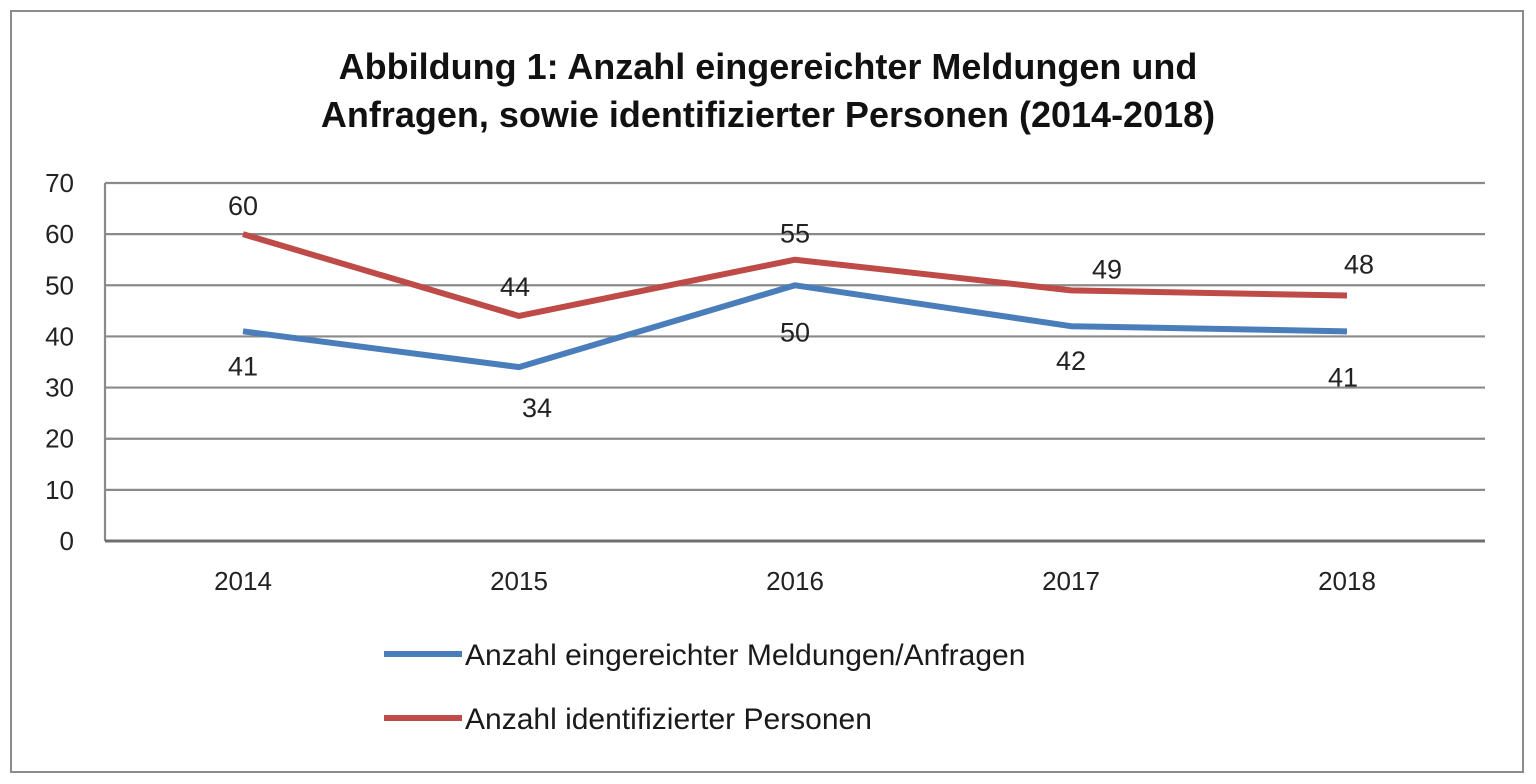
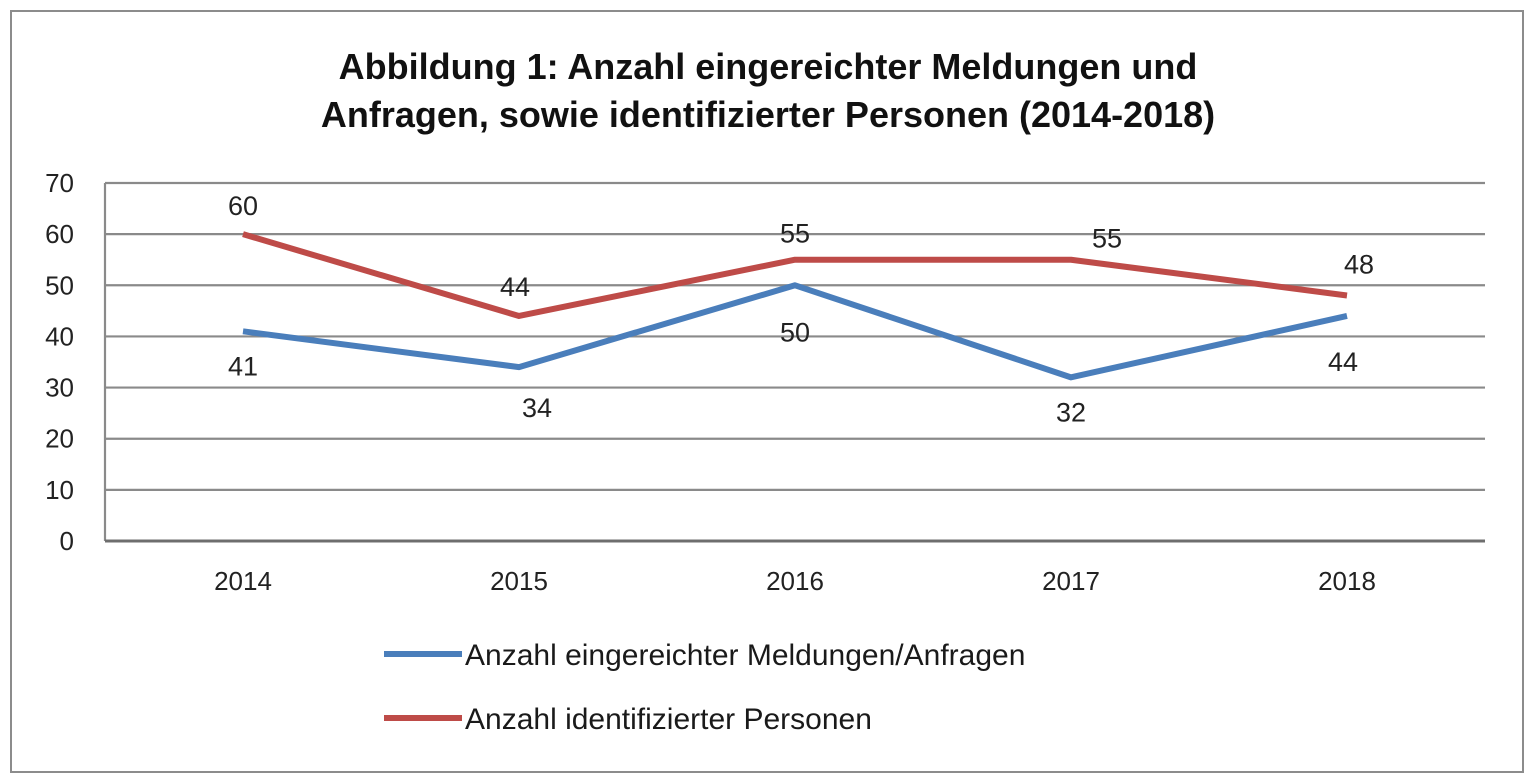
Anzahl eingereichter Meldungen/Anfragen/2017: 42 -> 32
Anzahl identifizierter Personen/2017: 49 -> 55
Anzahl eingereichter Meldungen/Anfragen/2018: 41 -> 44
